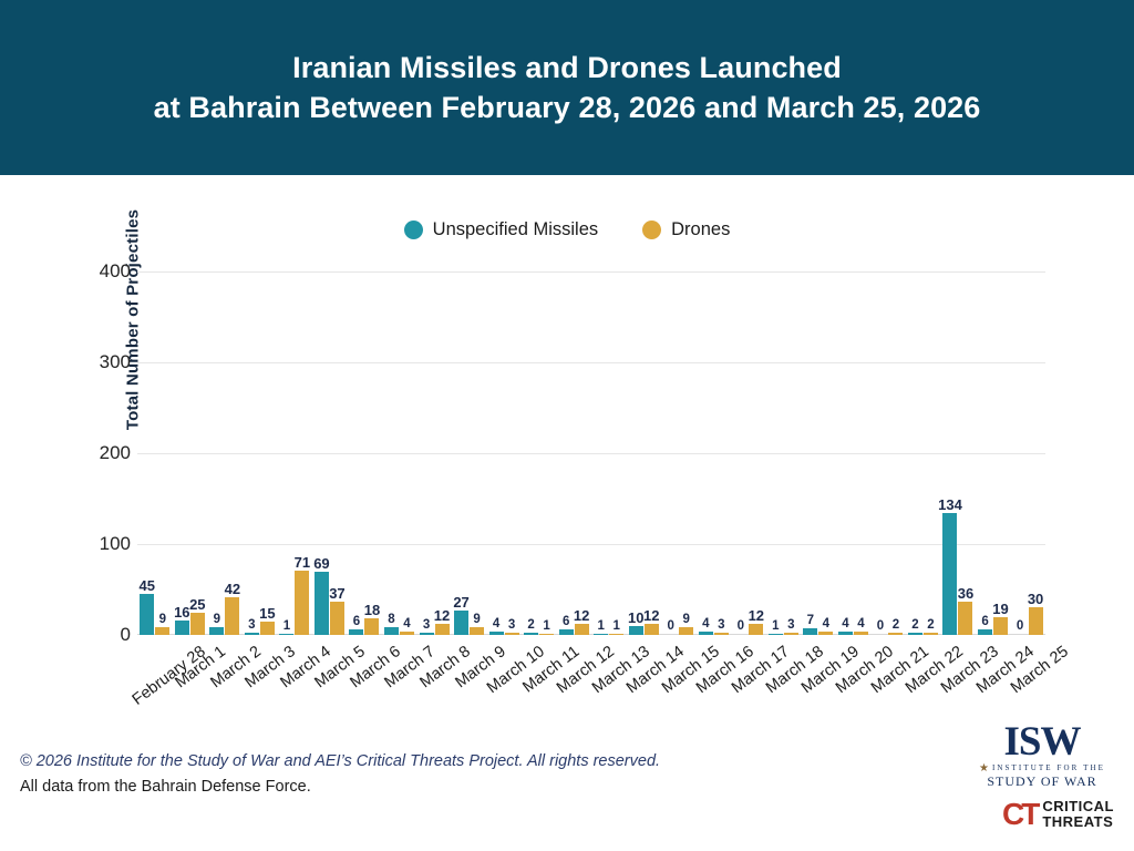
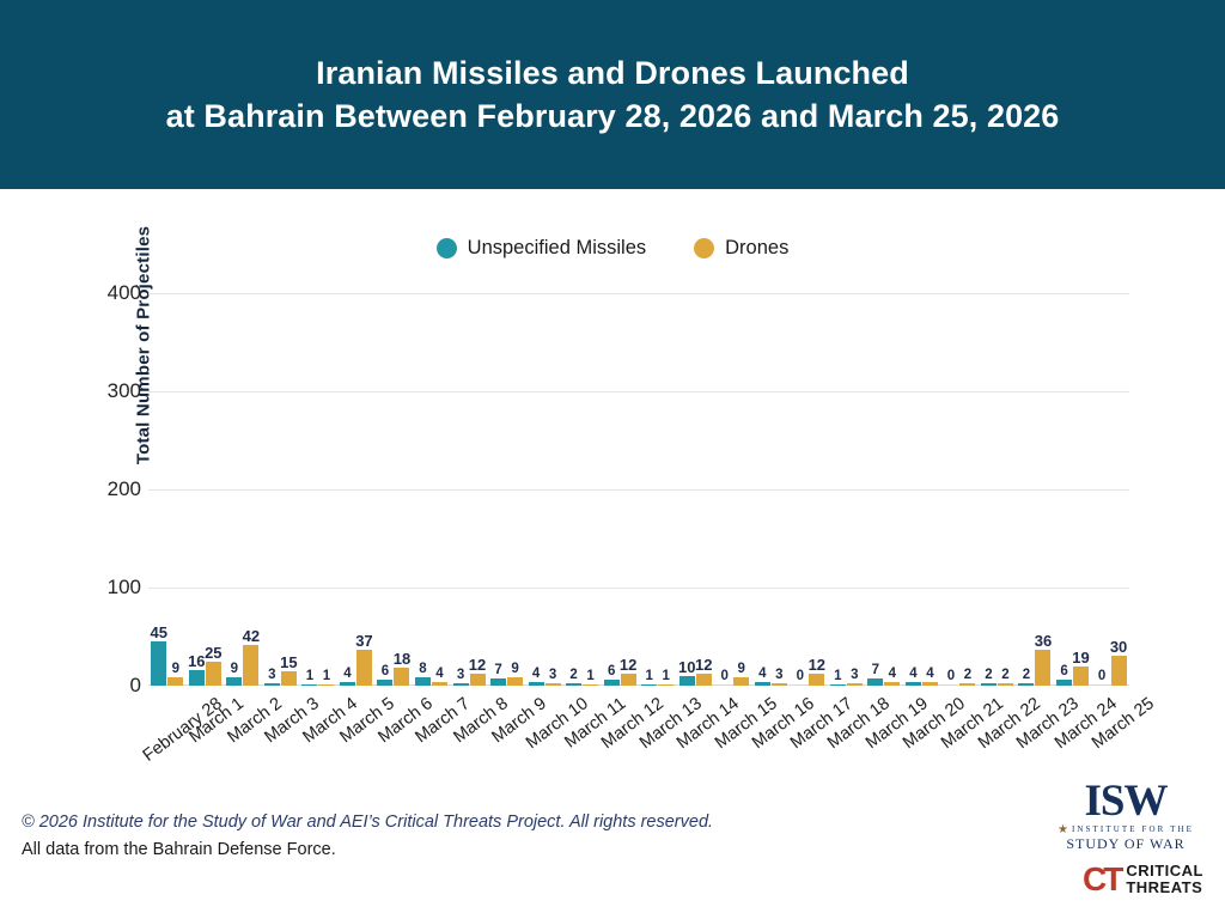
Drones/March 4: 71 -> 1
Unspecified Missiles/March 5: 69 -> 4
Unspecified Missiles/March 9: 27 -> 7
Unspecified Missiles/March 23: 134 -> 2
